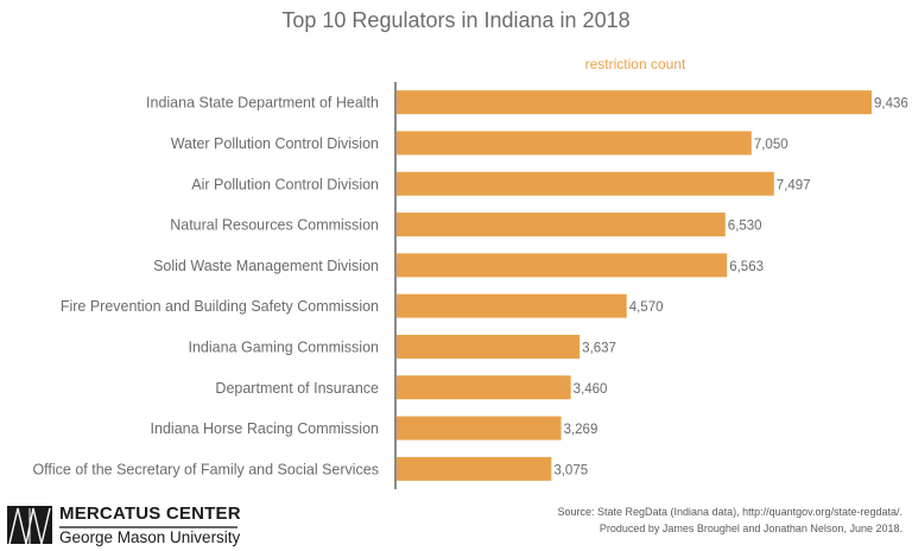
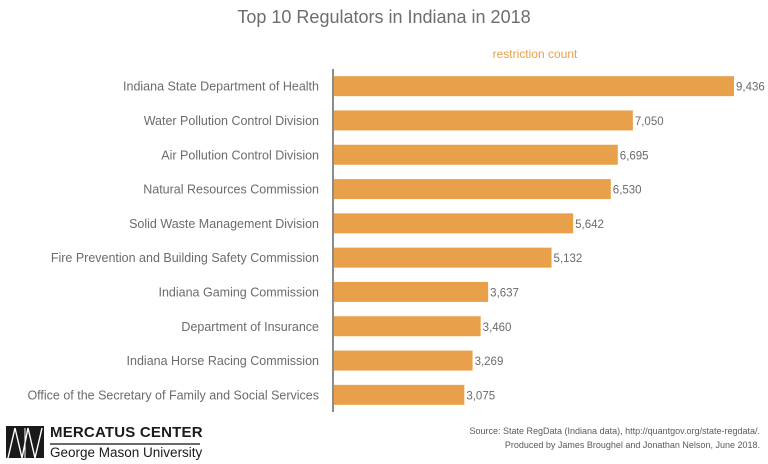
Air Pollution Control Division: 7,497 -> 6,695
Solid Waste Management Division: 6,563 -> 5,642
Fire Prevention and Building Safety Commission: 4,570 -> 5,132
